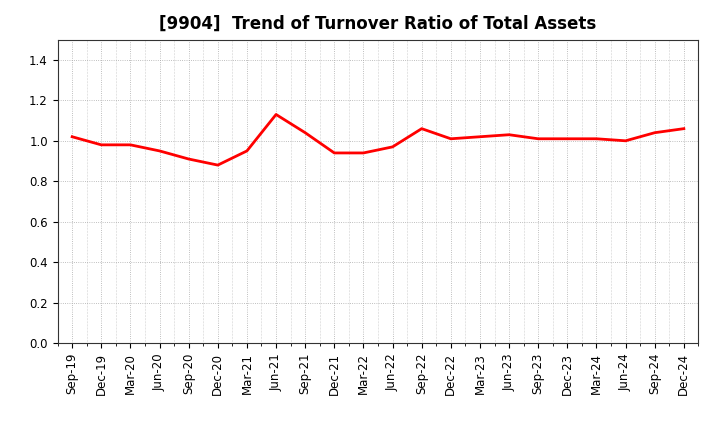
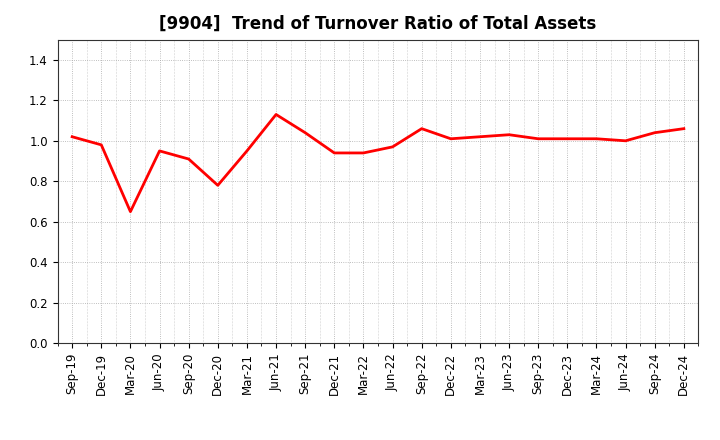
Mar-20: 0.98 -> 0.65
Dec-20: 0.88 -> 0.78
